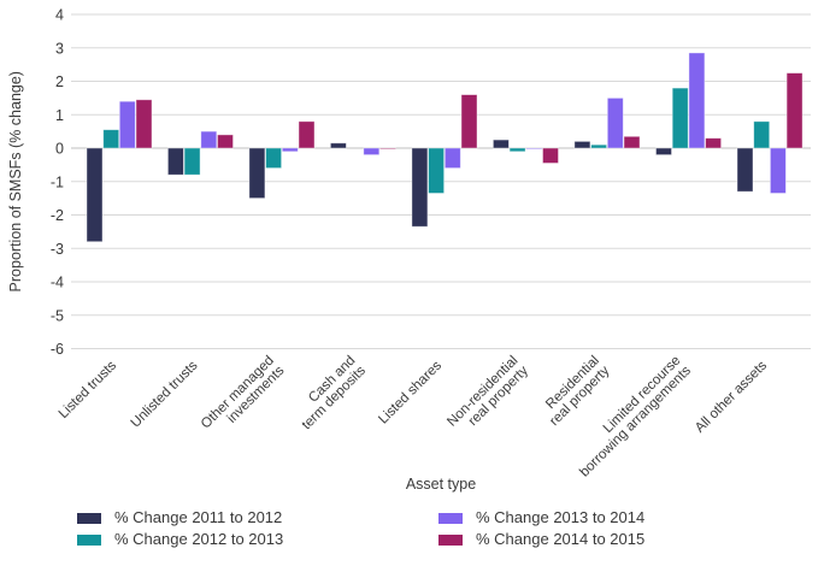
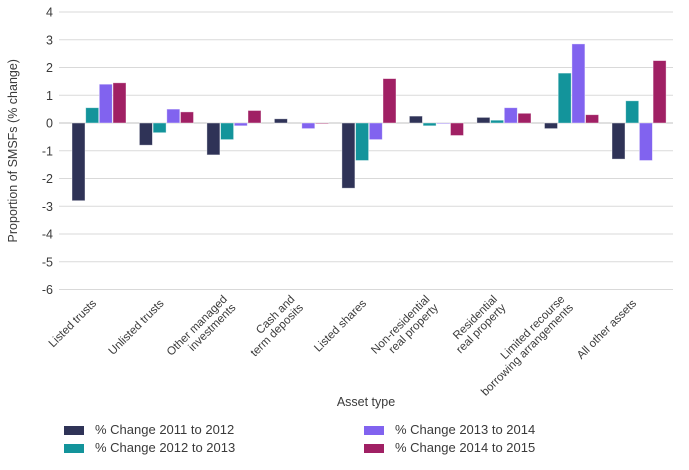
% Change 2012 to 2013/Unlisted trusts: -0.8 -> -0.3
% Change 2011 to 2012/Other managed investments: -1.5 -> -1.1
% Change 2014 to 2015/Other managed investments: 0.8 -> 0.5
% Change 2013 to 2014/Residential real property: 1.5 -> 0.6
